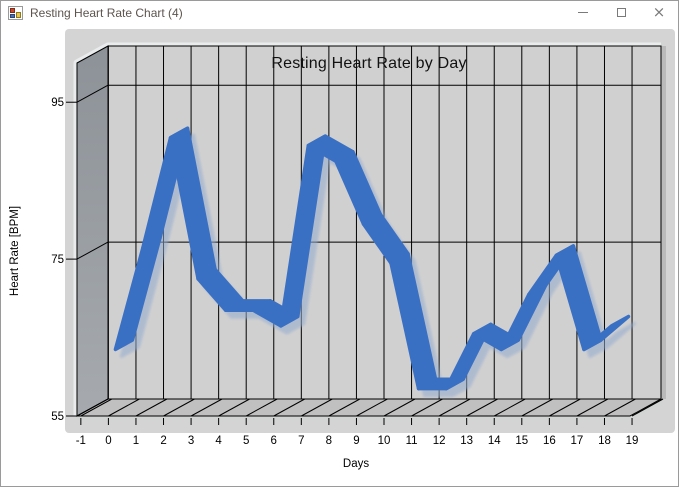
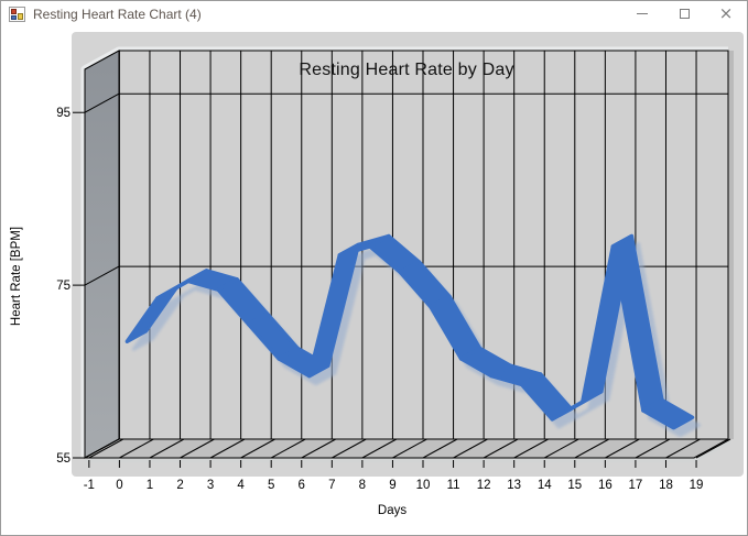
0: 63 -> 68
1: 76 -> 73
2: 90 -> 75
3: 72 -> 74
4: 68 -> 70
5: 68 -> 66
6: 66 -> 64
7: 89 -> 78
8: 87 -> 79
9: 79 -> 76
10: 74 -> 72
11: 58 -> 66
12: 58 -> 64
13: 65 -> 63
14: 63 -> 59
15: 70 -> 61
16: 75 -> 79
17: 63 -> 60
18: 66 -> 58
